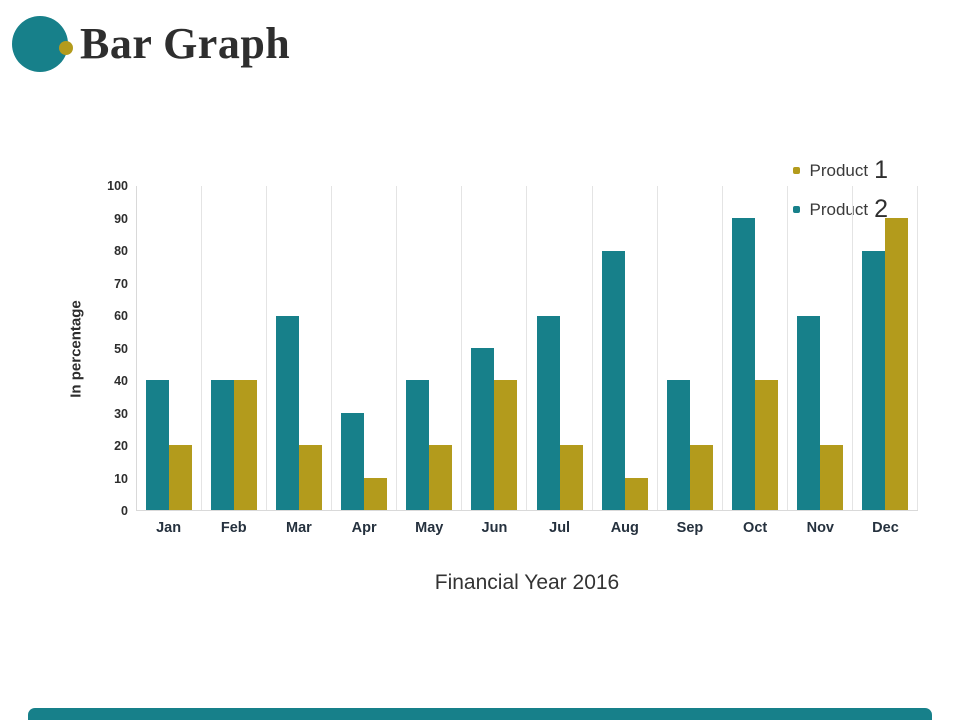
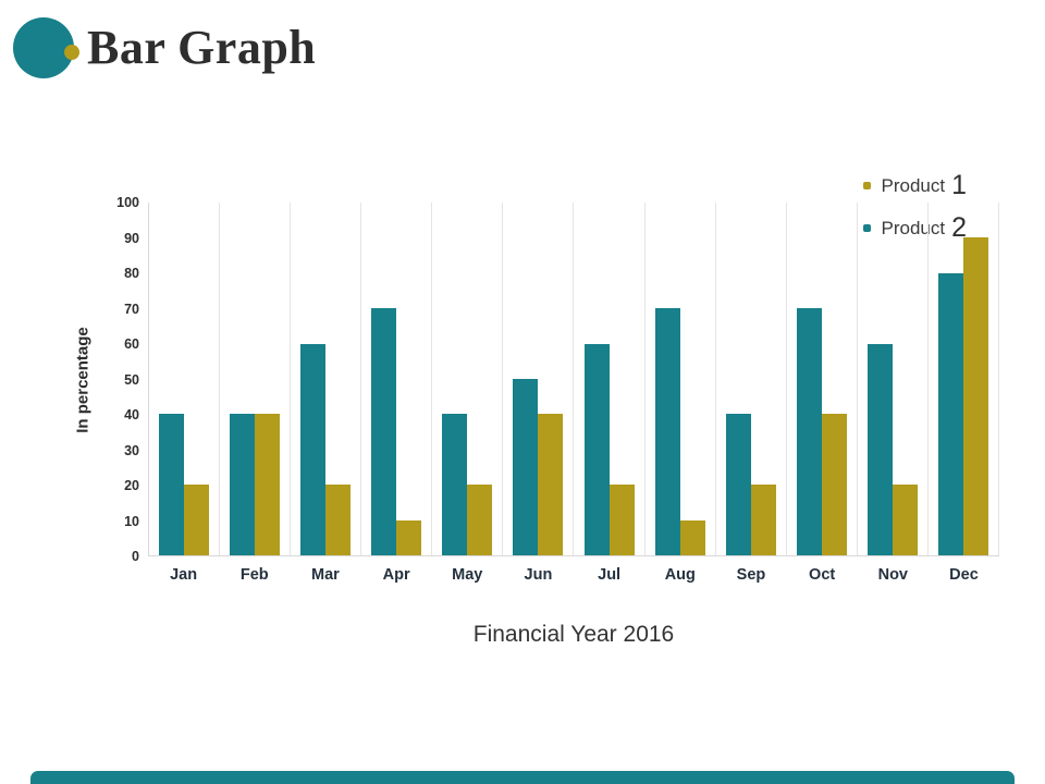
Product 2/Apr: 30 -> 70
Product 2/Aug: 80 -> 70
Product 2/Oct: 90 -> 70
